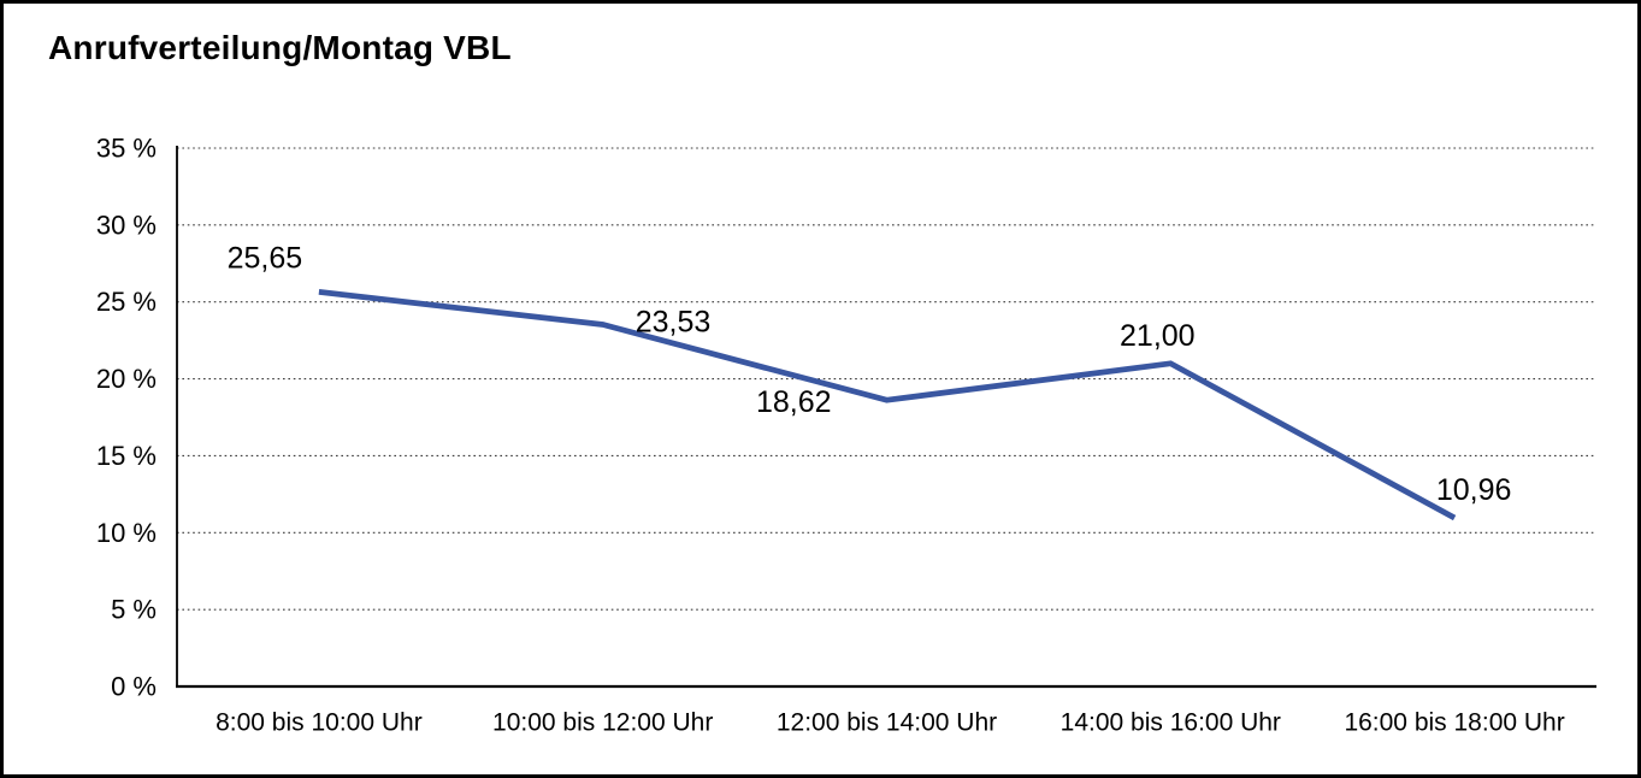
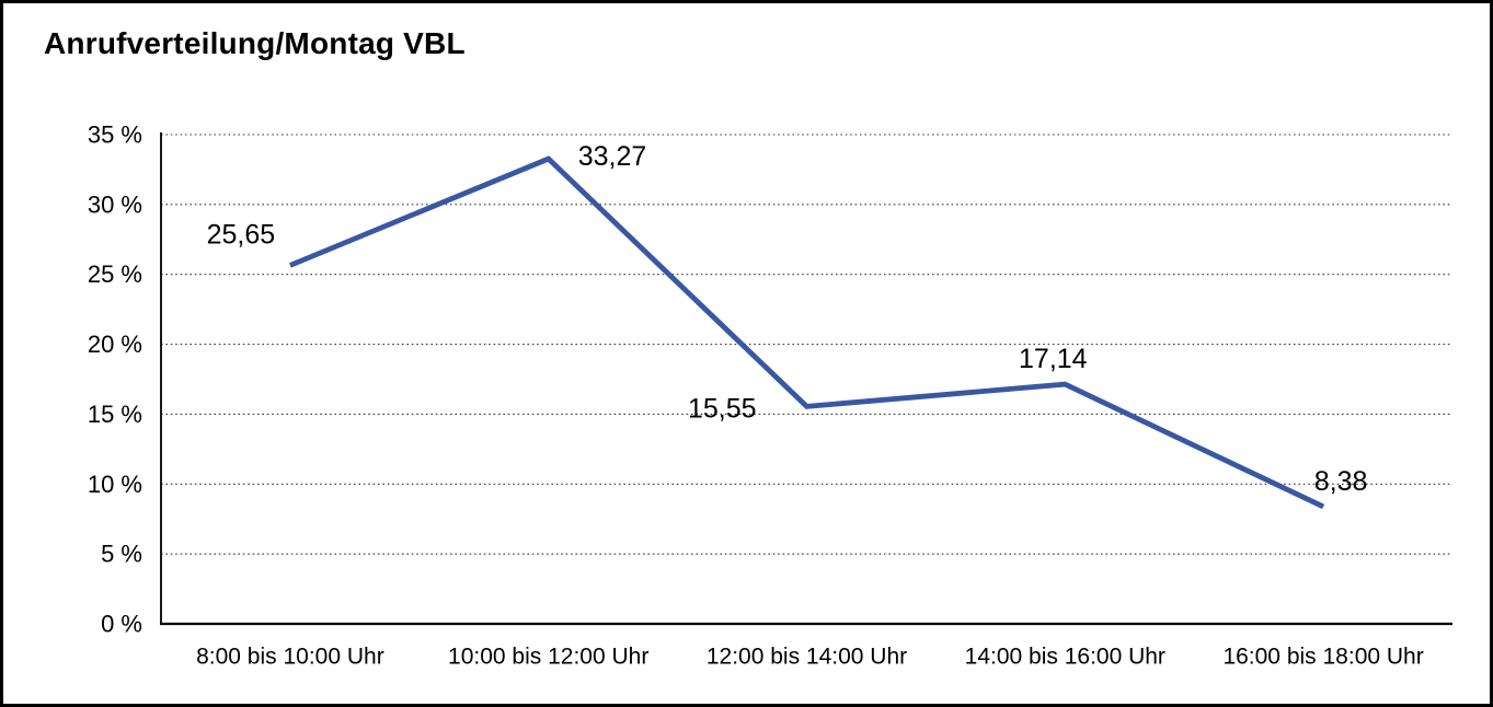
10:00 bis 12:00 Uhr: 23,53 -> 33,27
12:00 bis 14:00 Uhr: 18,62 -> 15,55
14:00 bis 16:00 Uhr: 21,00 -> 17,14
16:00 bis 18:00 Uhr: 10,96 -> 8,38
